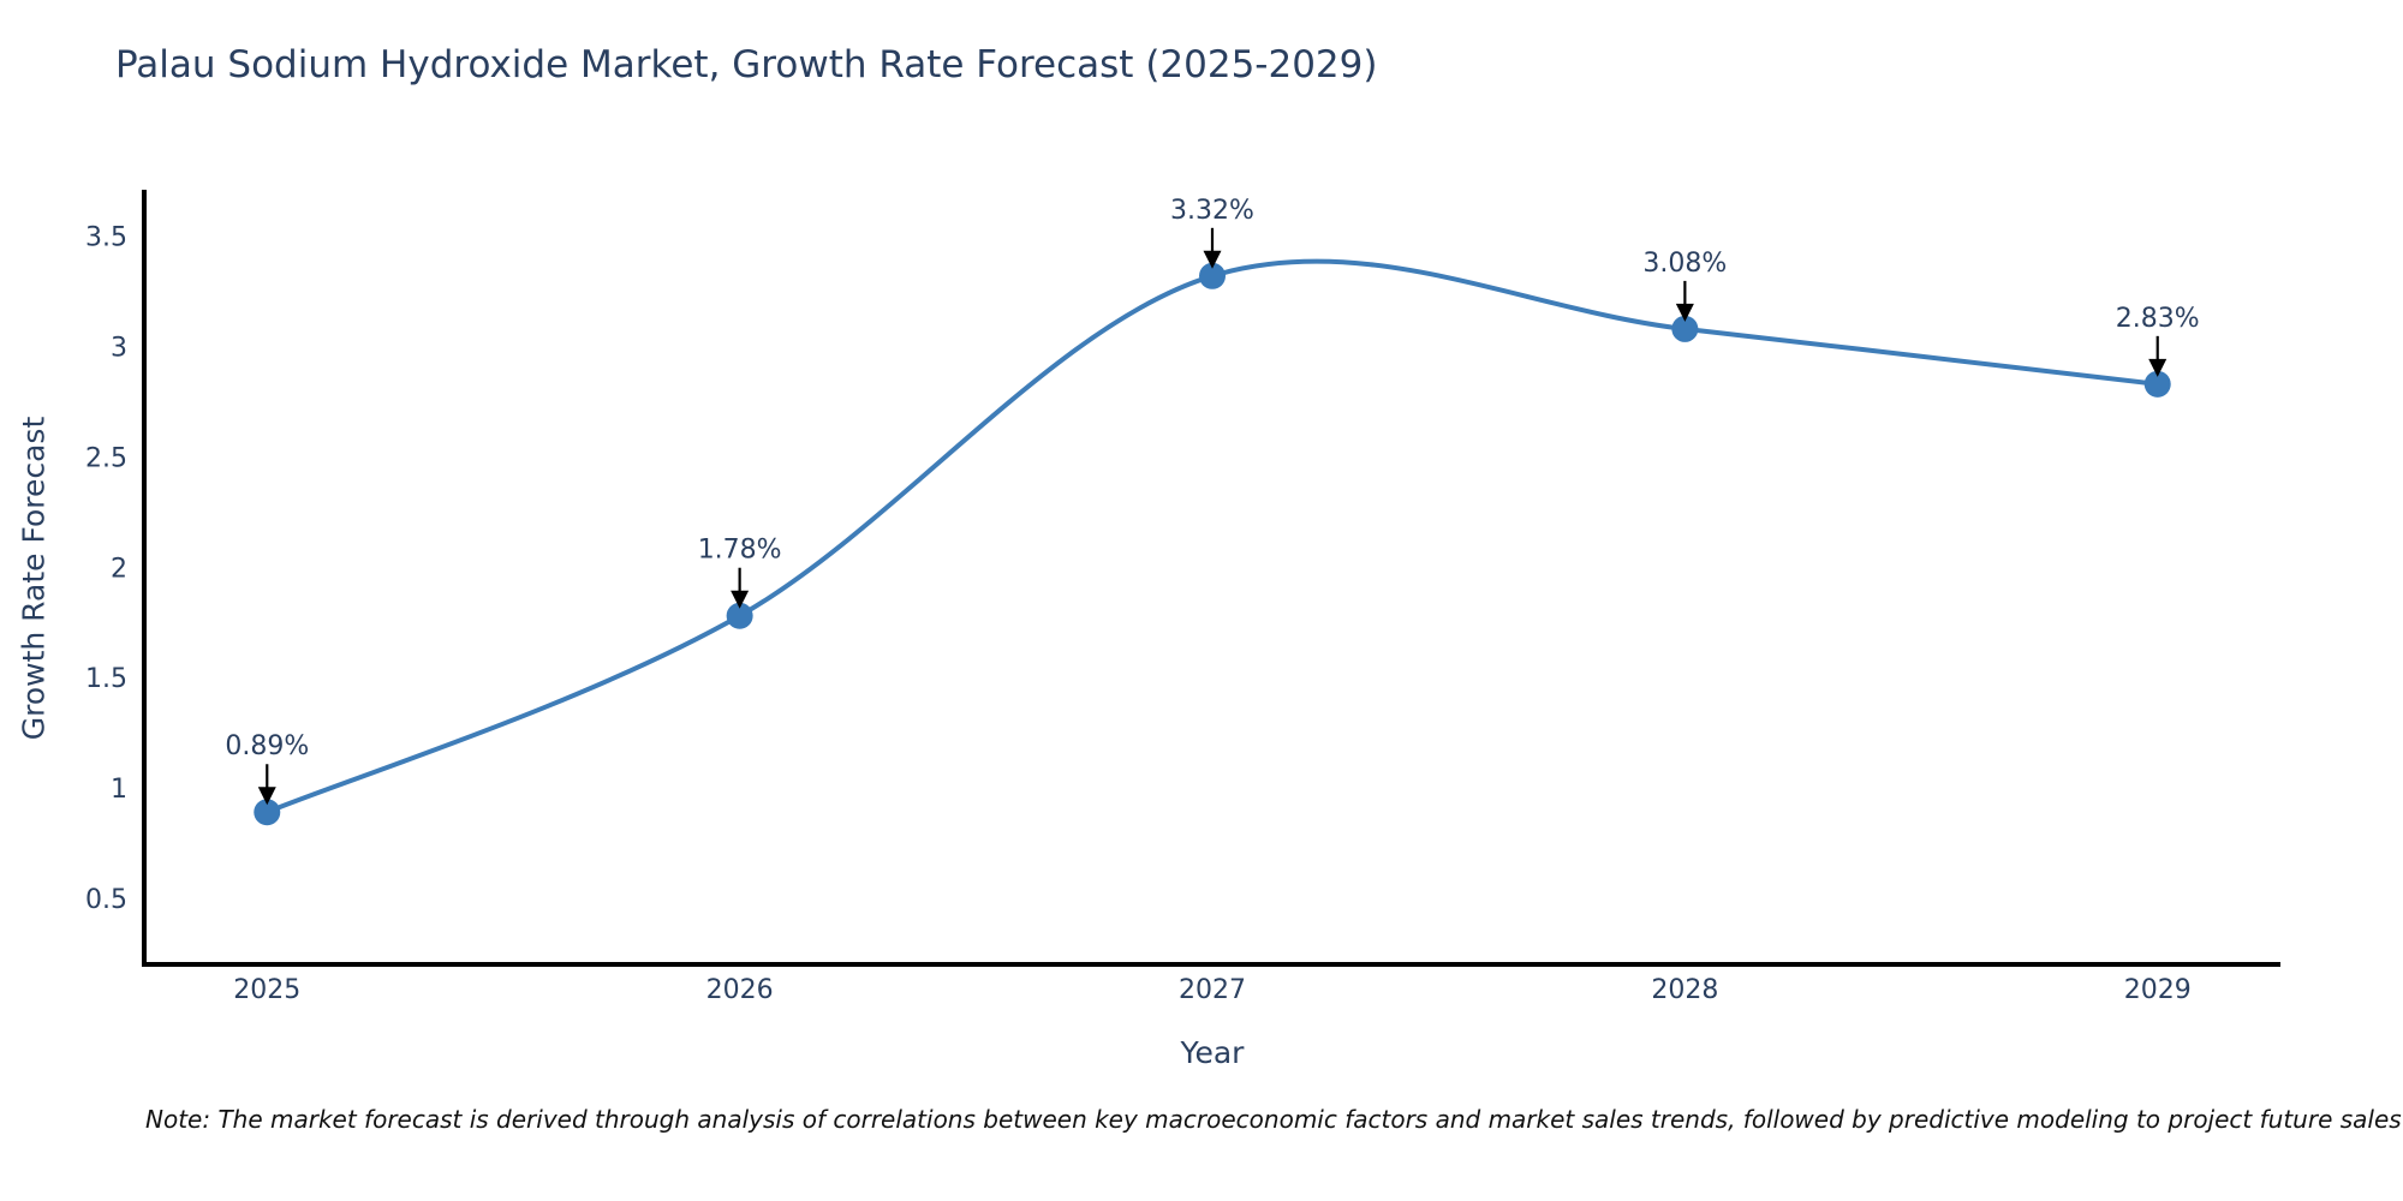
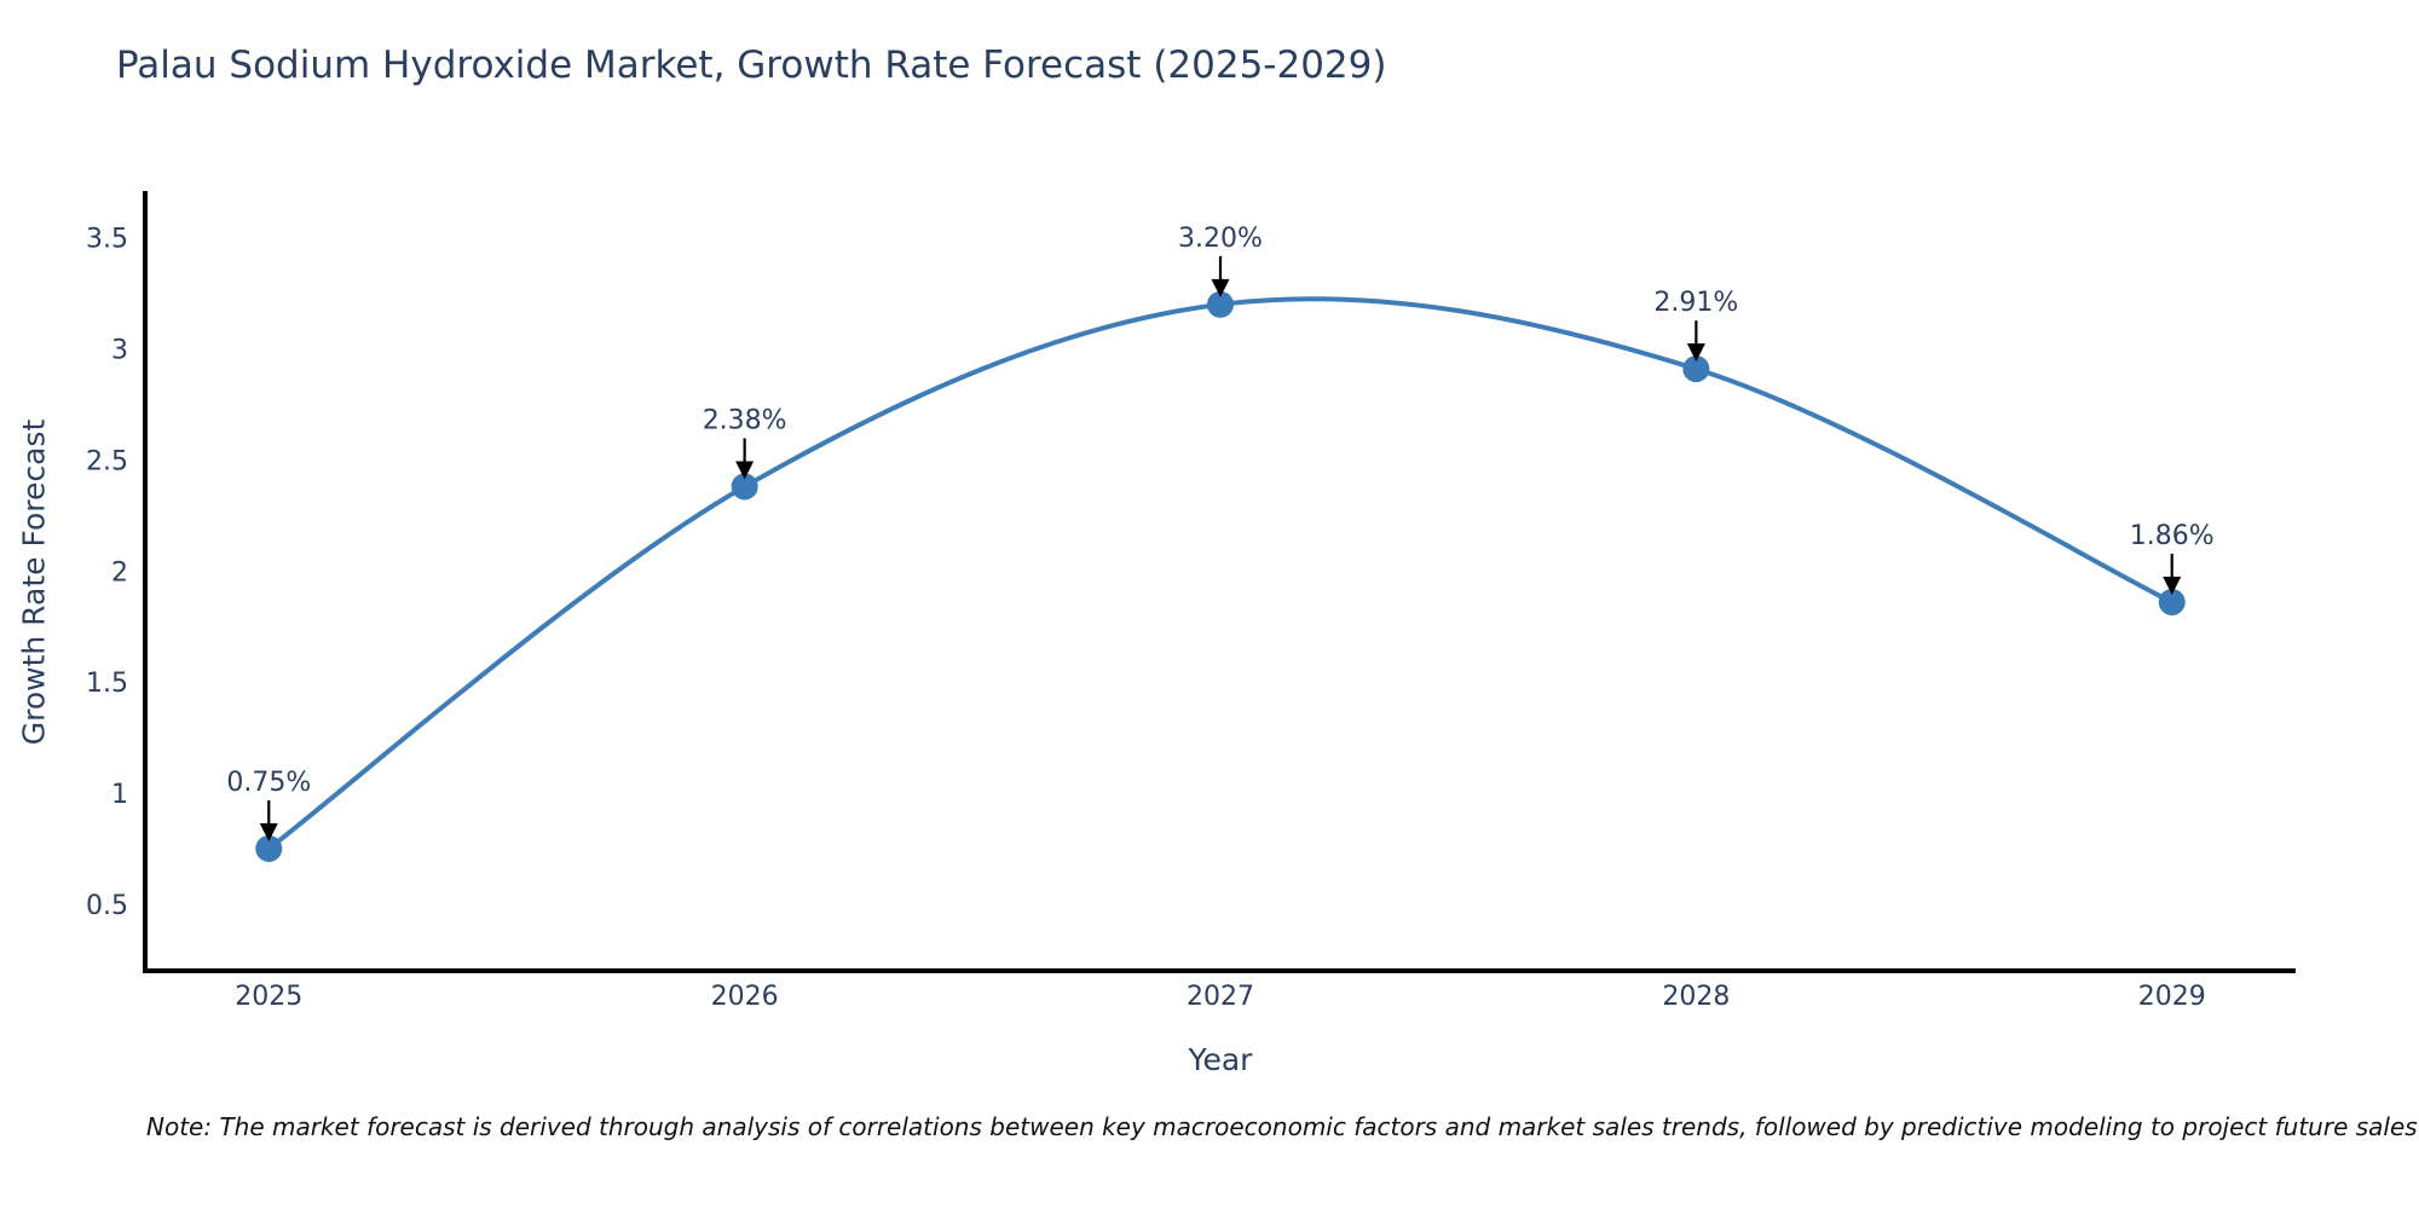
2025: 0.89% -> 0.75%
2026: 1.78% -> 2.38%
2027: 3.32% -> 3.20%
2028: 3.08% -> 2.91%
2029: 2.83% -> 1.86%
